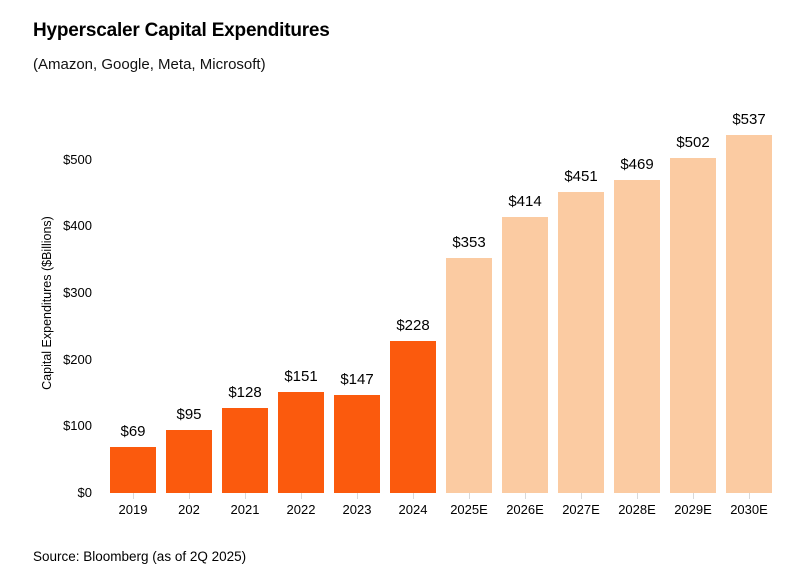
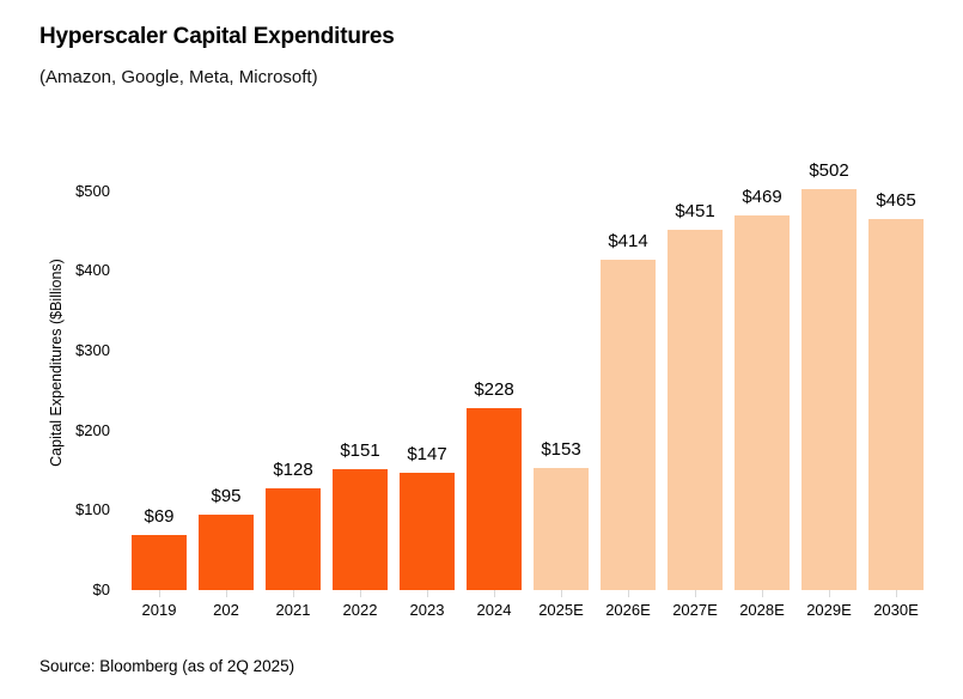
2025E: $353 -> $153
2030E: $537 -> $465
